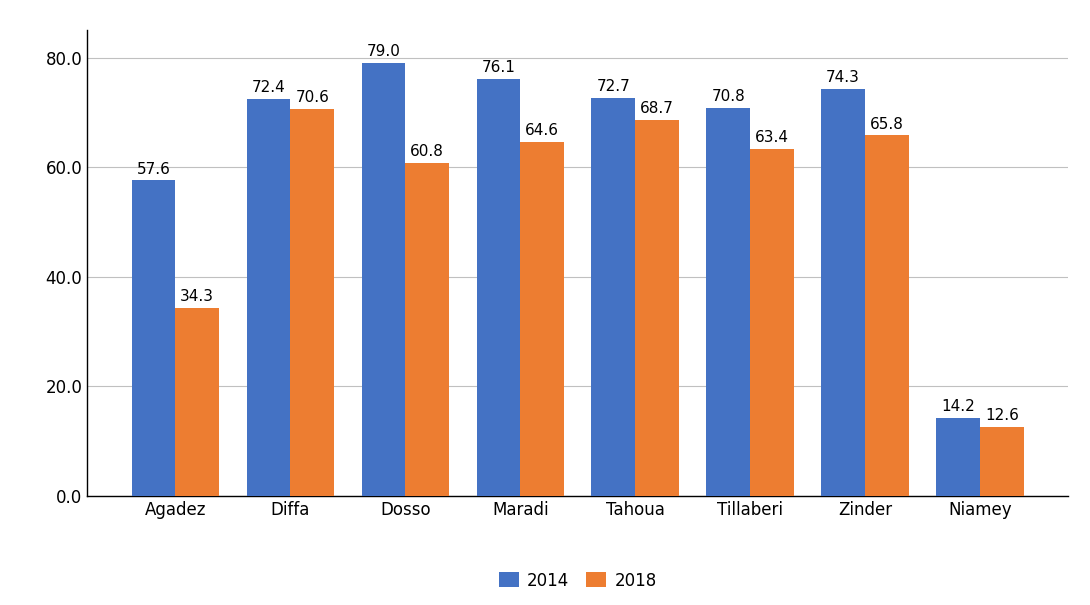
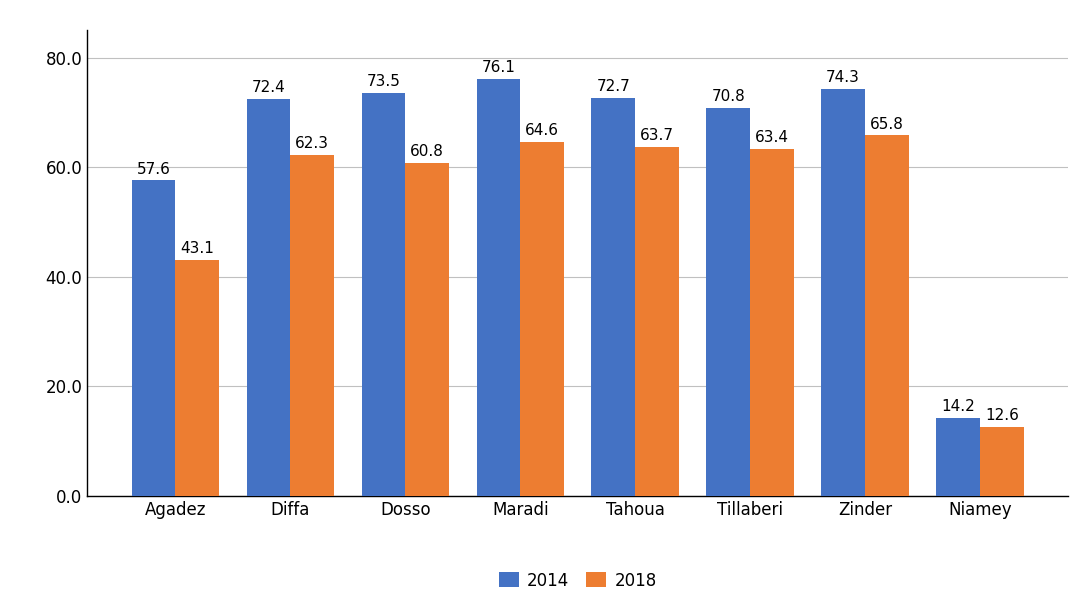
2018/Agadez: 34.3 -> 43.1
2018/Diffa: 70.6 -> 62.3
2014/Dosso: 79.0 -> 73.5
2018/Tahoua: 68.7 -> 63.7
